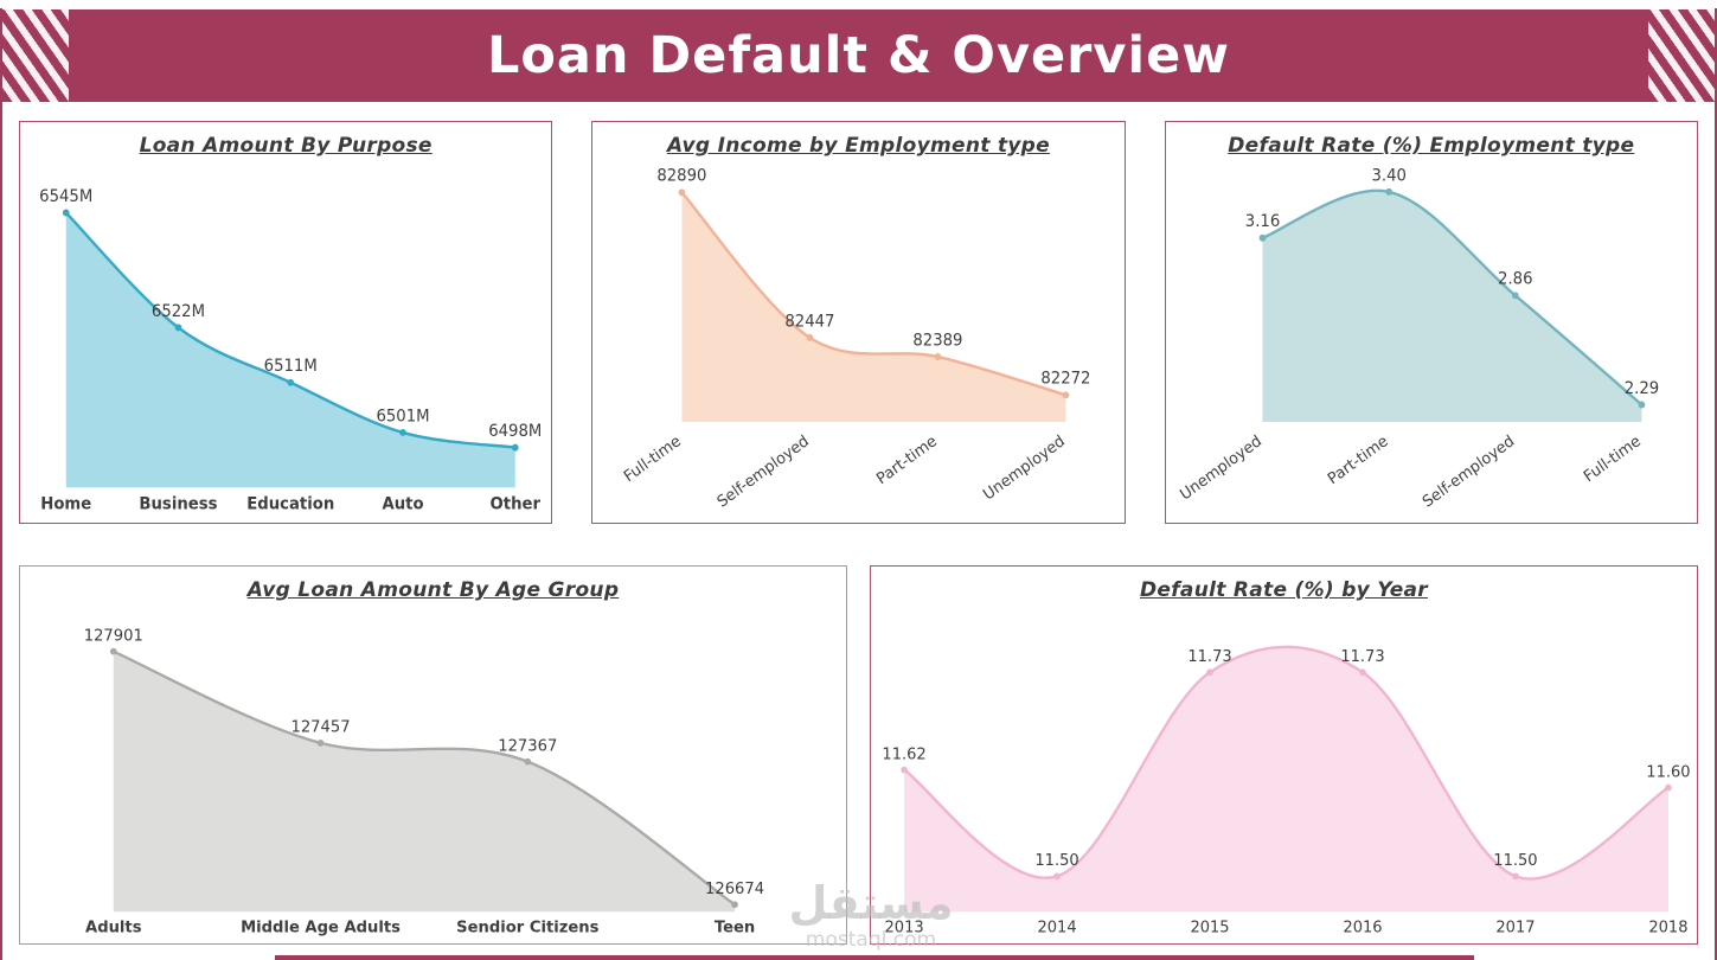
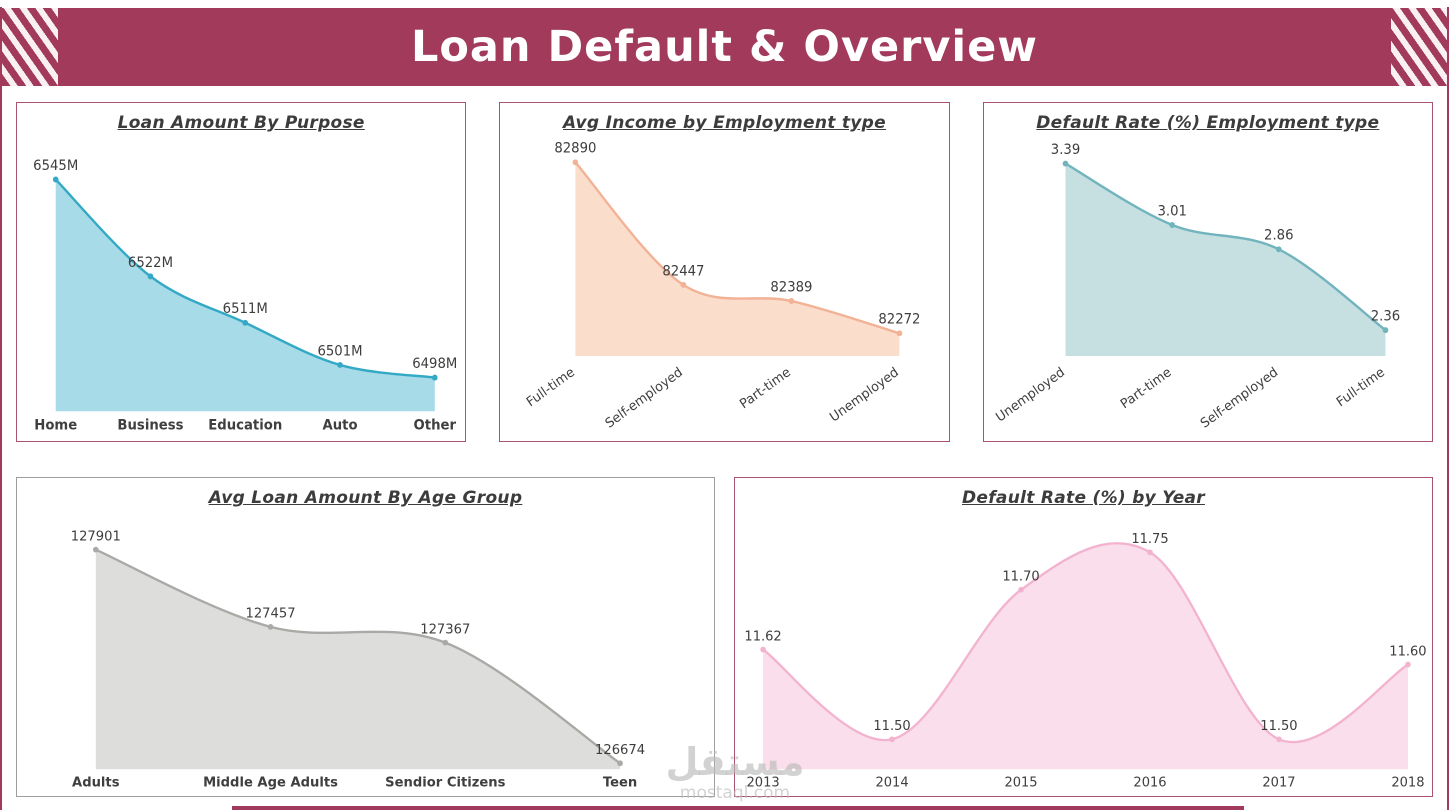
Default Rate (%) Employment type/Unemployed: 3.16 -> 3.39
Default Rate (%) Employment type/Part-time: 3.40 -> 3.01
Default Rate (%) Employment type/Full-time: 2.29 -> 2.36
Default Rate (%) by Year/2015: 11.73 -> 11.70
Default Rate (%) by Year/2016: 11.73 -> 11.75
